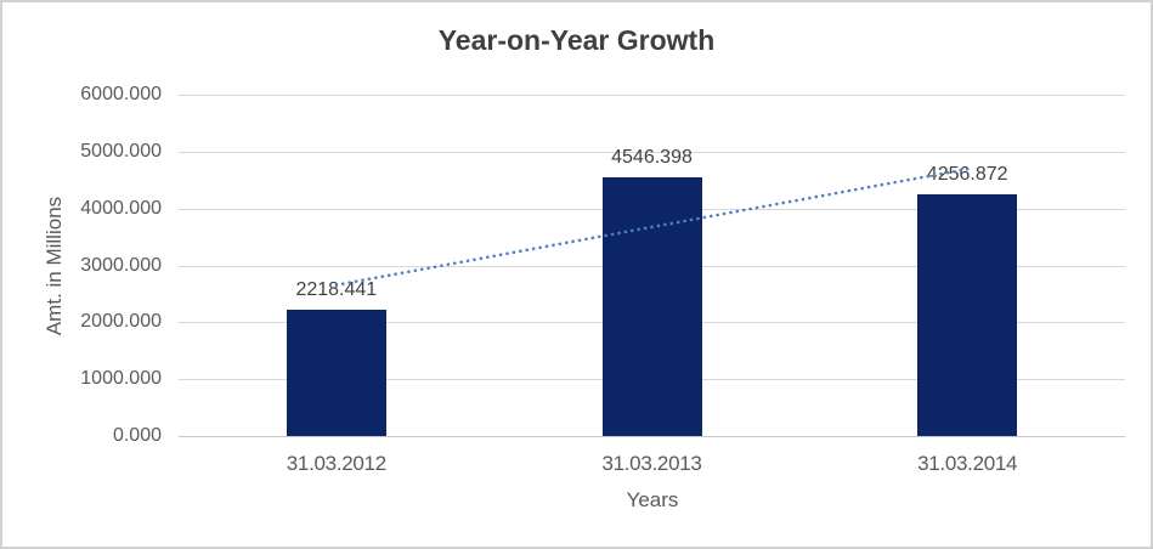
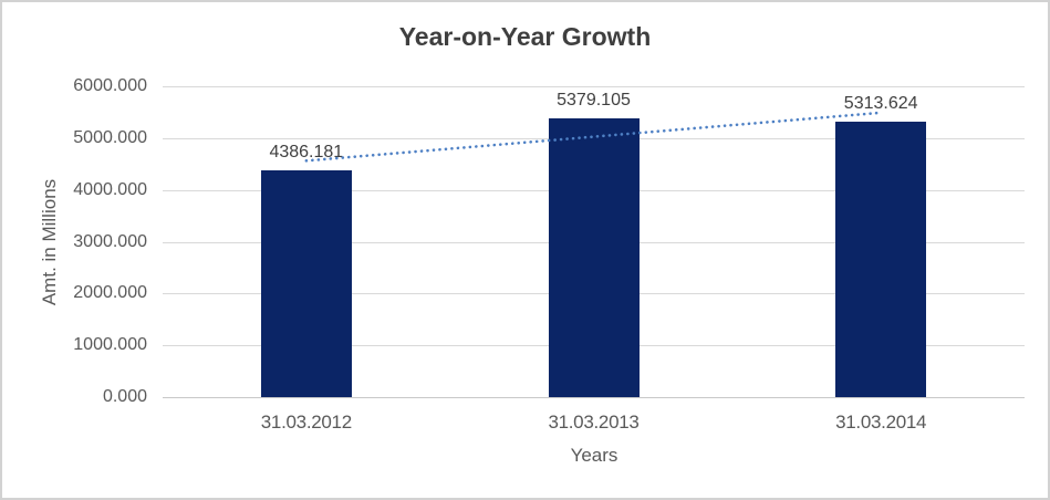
31.03.2012: 2218.441 -> 4386.181
31.03.2013: 4546.398 -> 5379.105
31.03.2014: 4256.872 -> 5313.624
